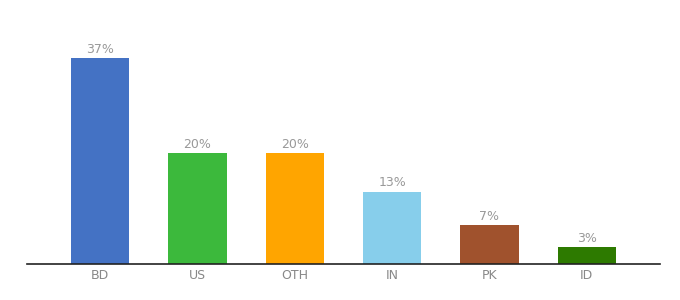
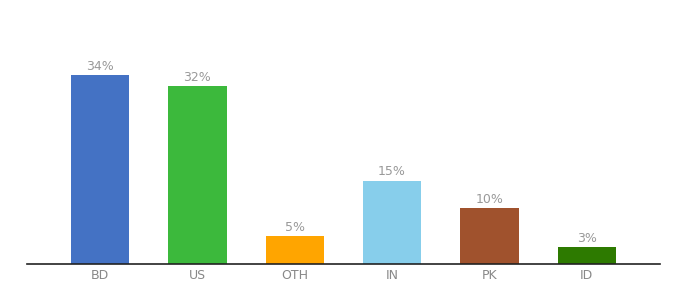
BD: 37% -> 34%
US: 20% -> 32%
OTH: 20% -> 5%
IN: 13% -> 15%
PK: 7% -> 10%
